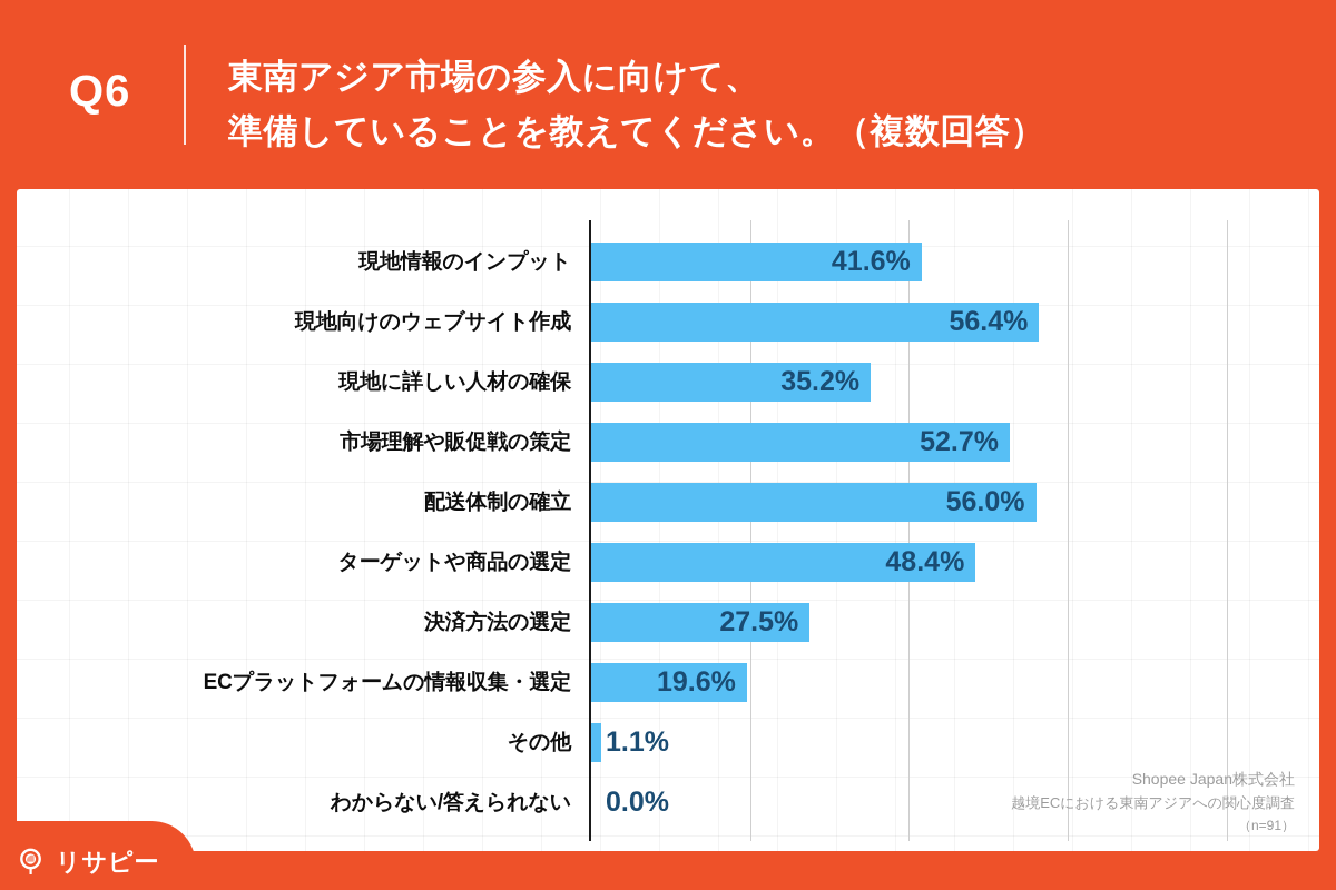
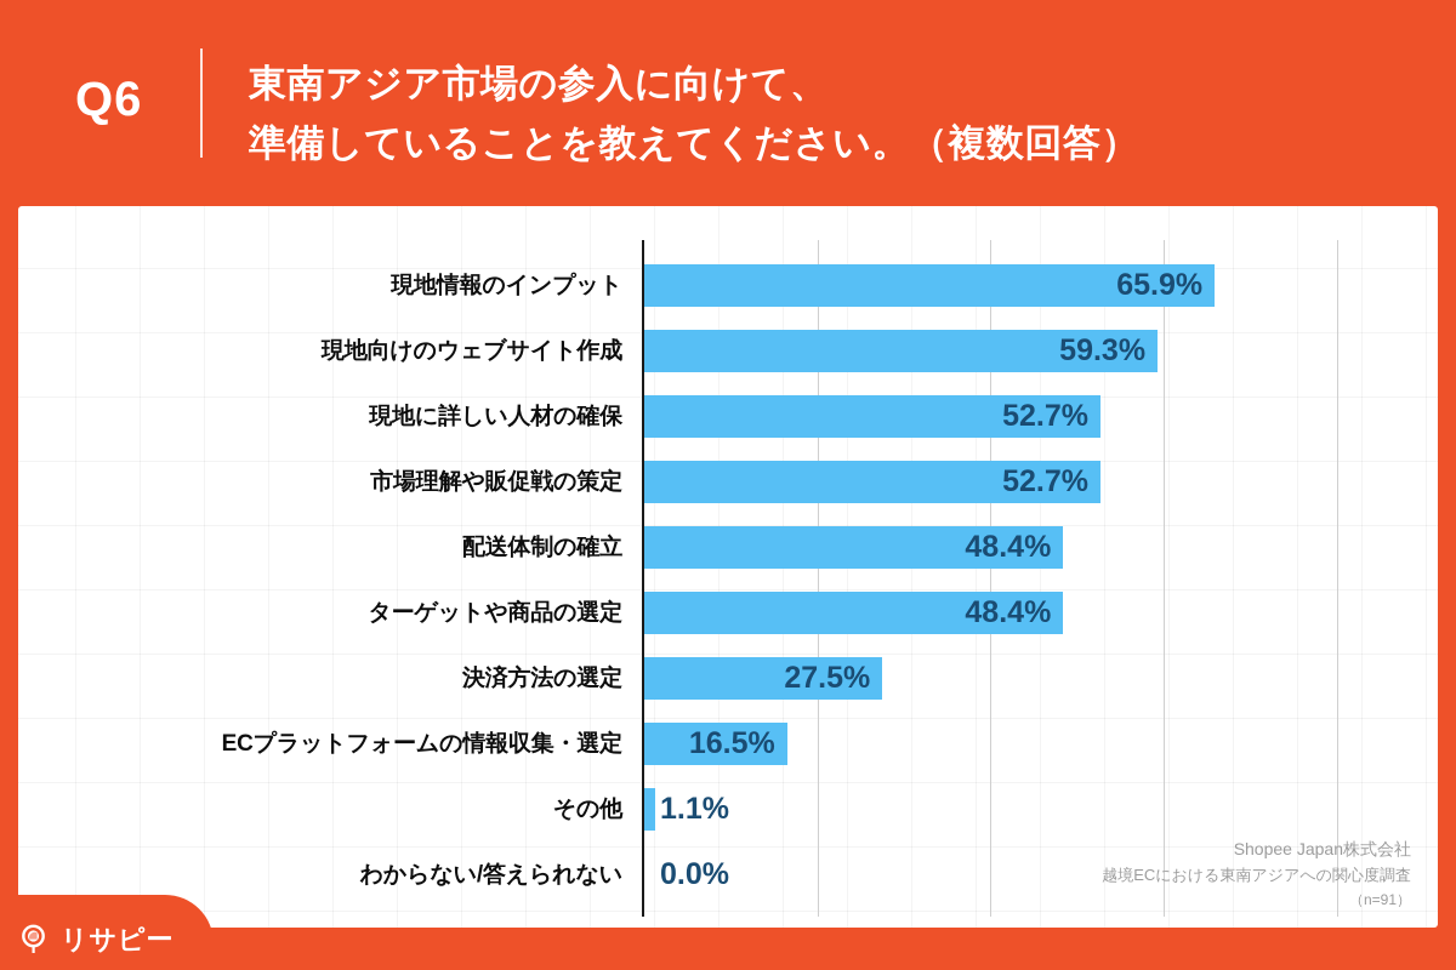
現地情報のインプット: 41.6% -> 65.9%
現地向けのウェブサイト作成: 56.4% -> 59.3%
現地に詳しい人材の確保: 35.2% -> 52.7%
配送体制の確立: 56.0% -> 48.4%
ECプラットフォームの情報収集・選定: 19.6% -> 16.5%
